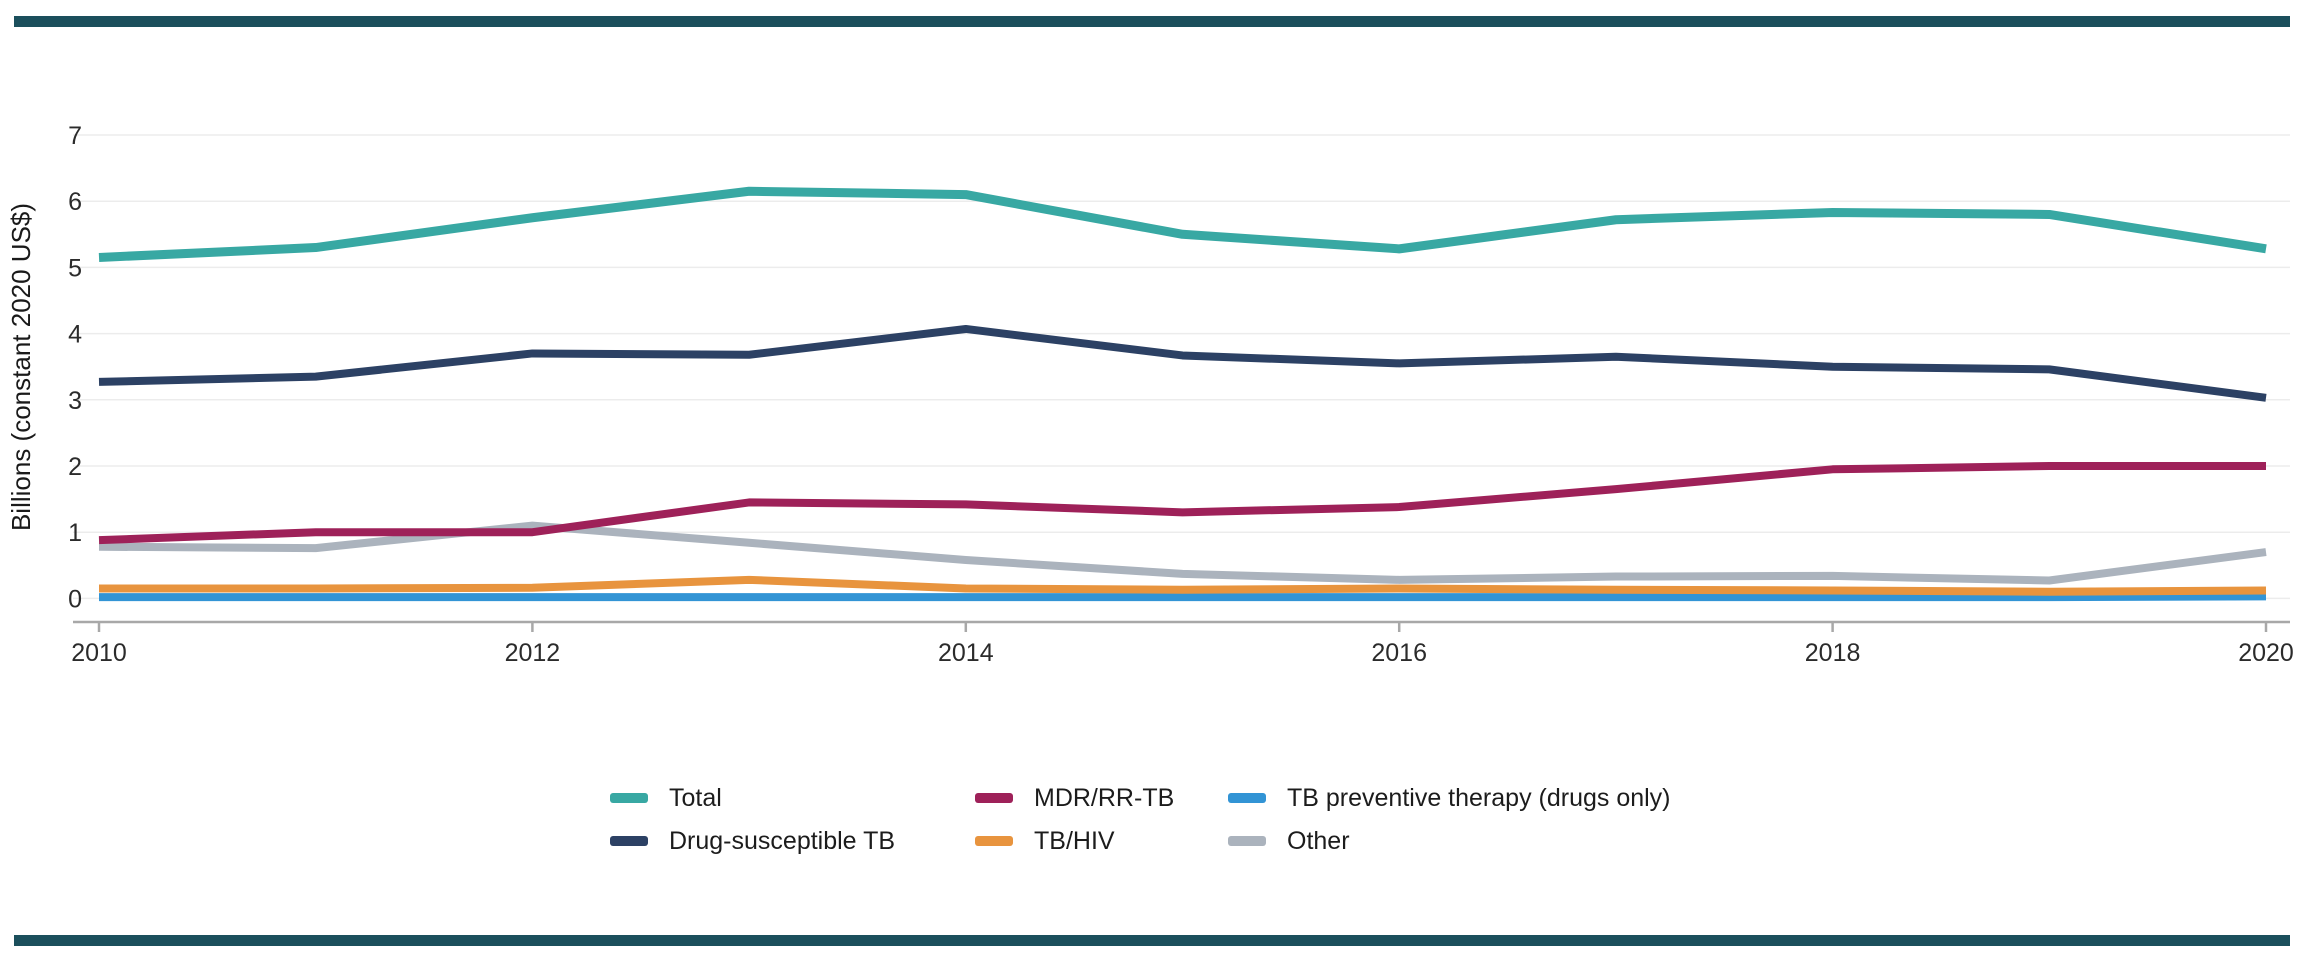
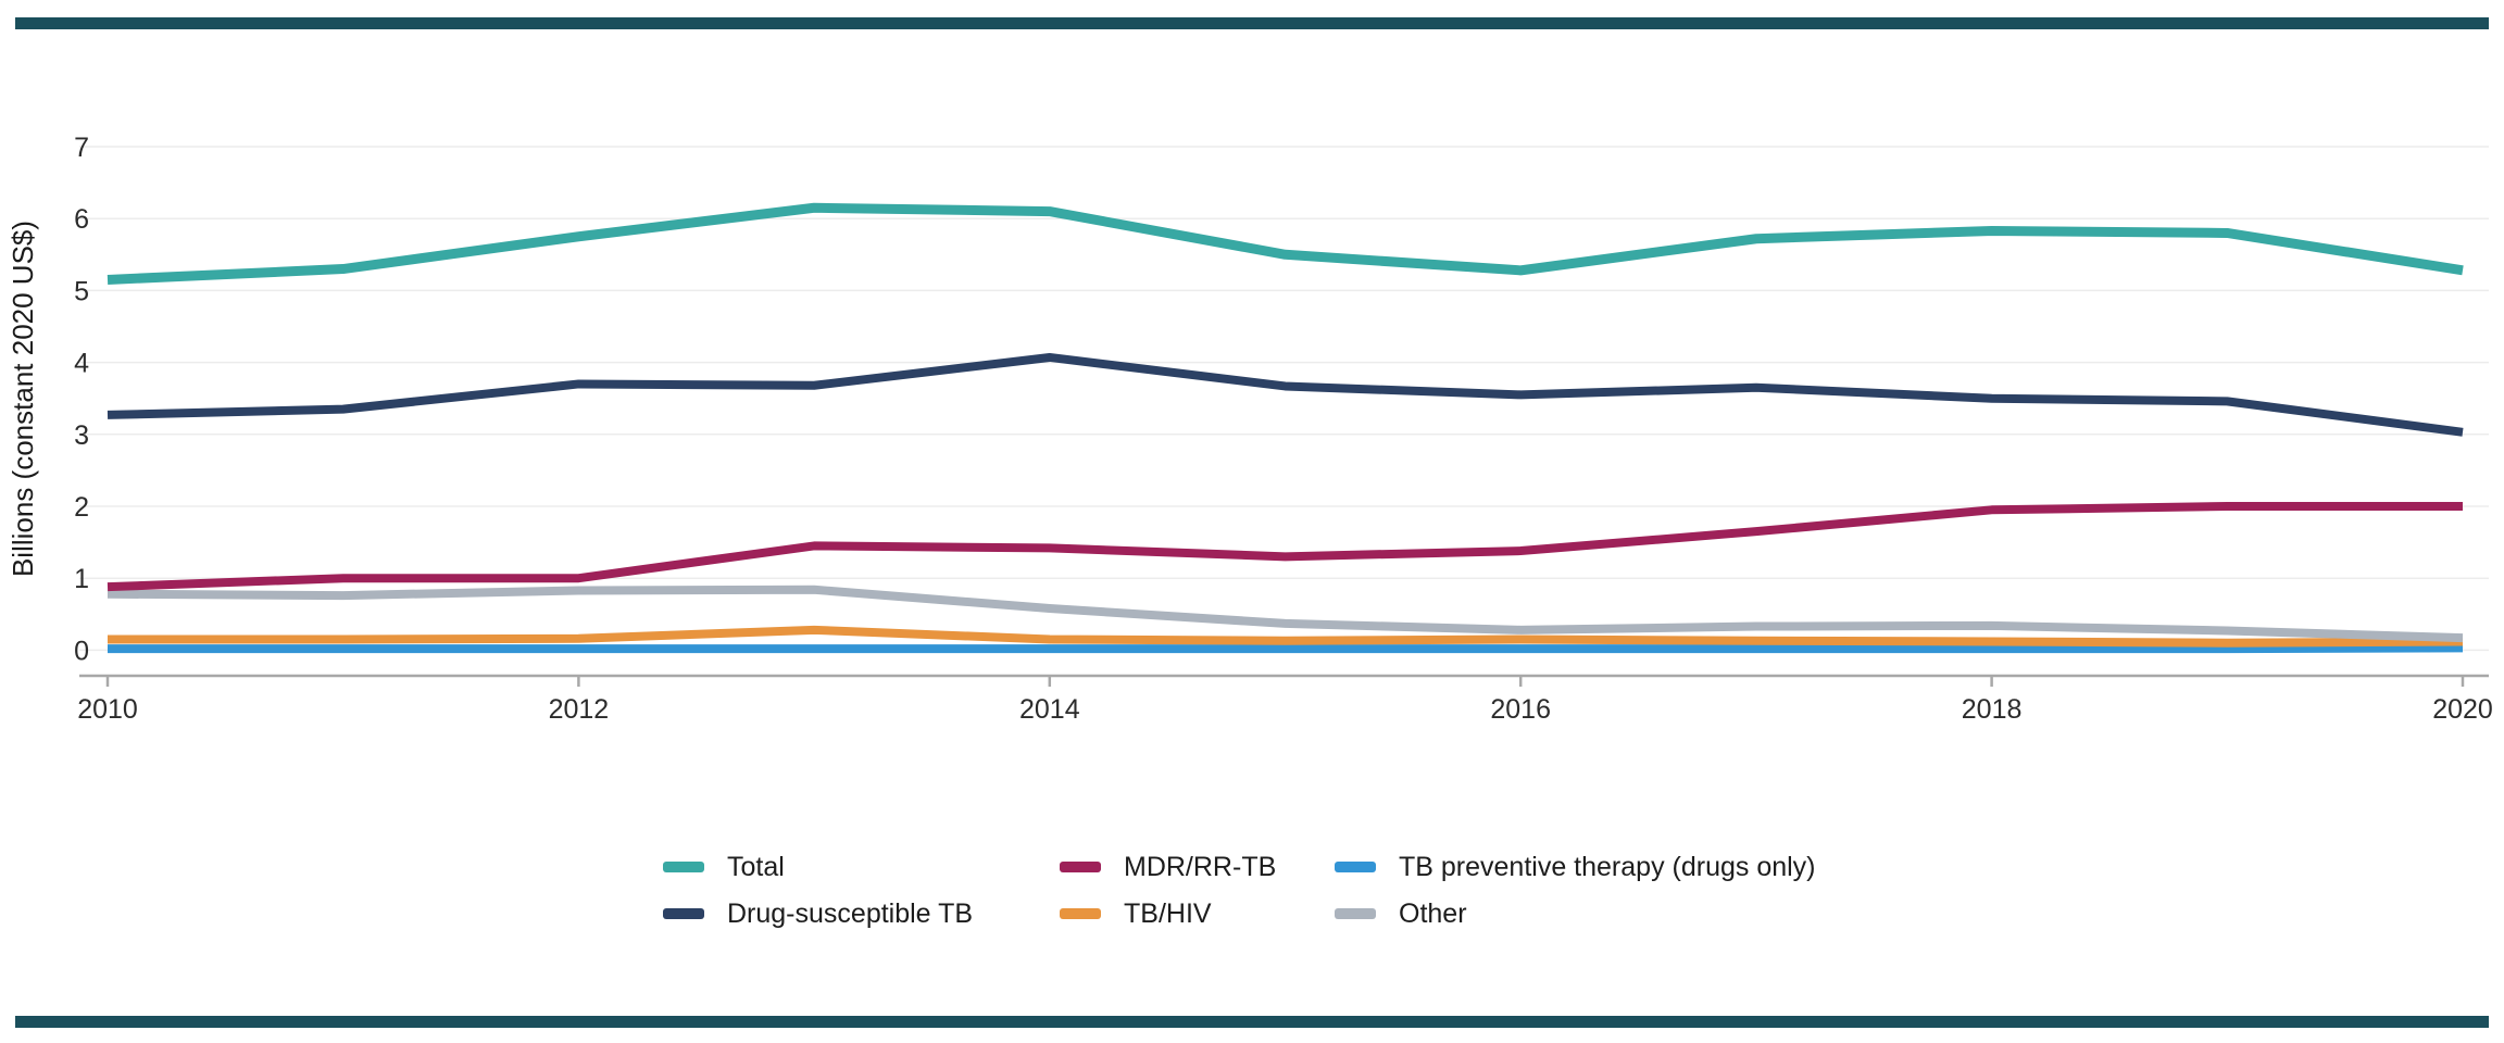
Other/2012: 1.1 -> 0.8
Other/2020: 0.7 -> 0.2
